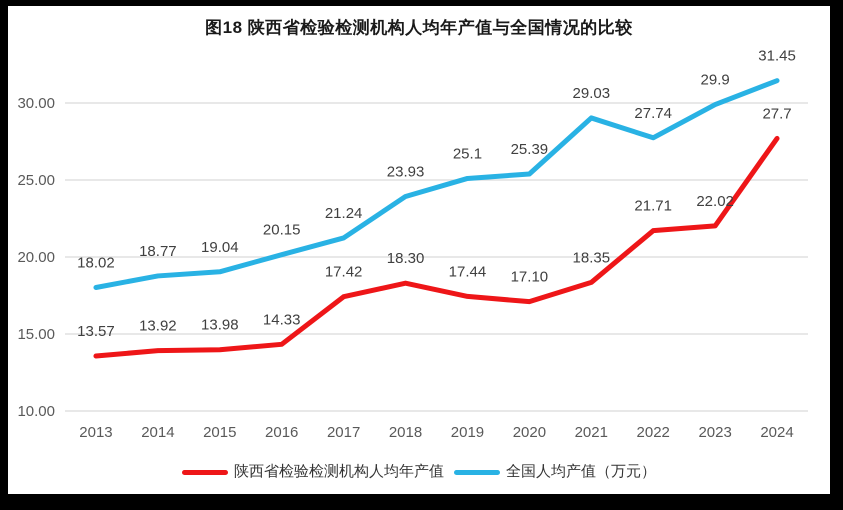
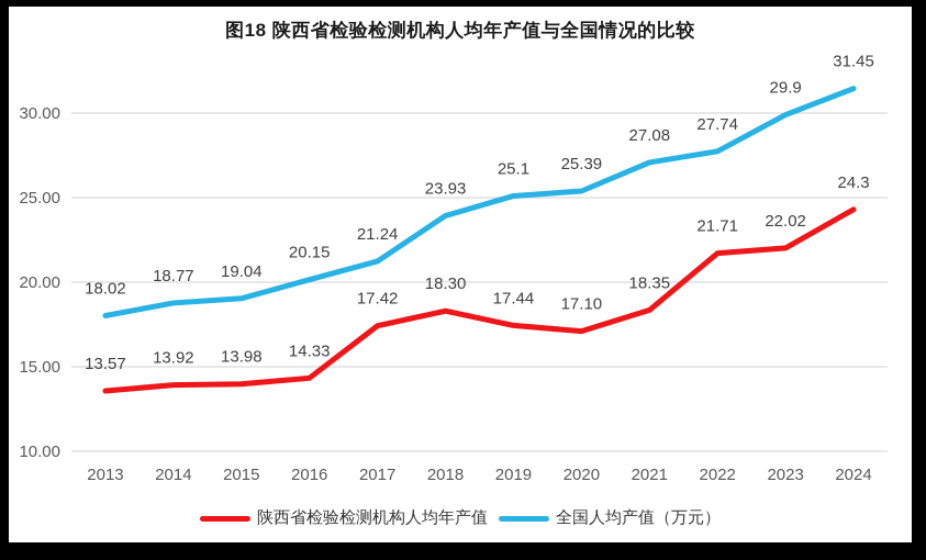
全国人均产值（万元）/2021: 29.03 -> 27.08
陕西省检验检测机构人均年产值/2024: 27.7 -> 24.3
